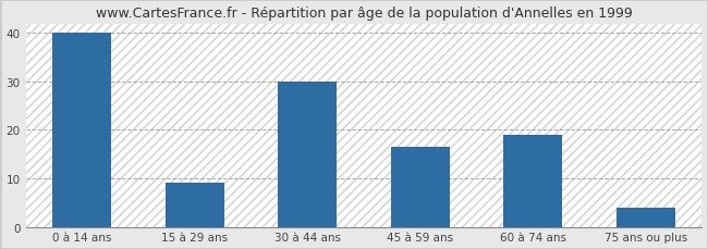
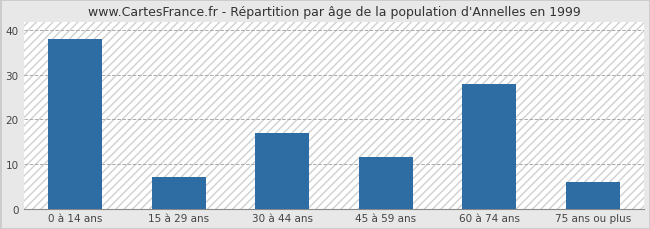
0 à 14 ans: 40.0 -> 38.0
15 à 29 ans: 9.0 -> 7.0
30 à 44 ans: 30.0 -> 17.0
45 à 59 ans: 16.5 -> 11.5
60 à 74 ans: 19.0 -> 28.0
75 ans ou plus: 4.0 -> 6.0
